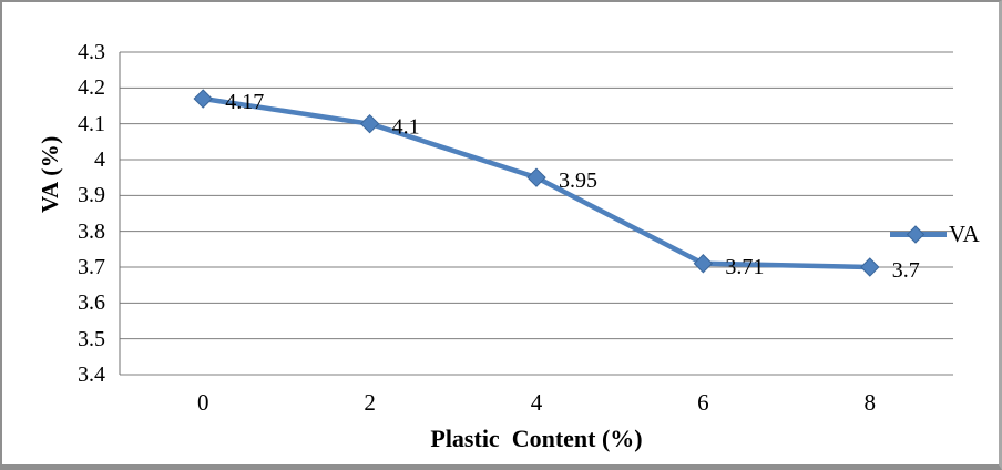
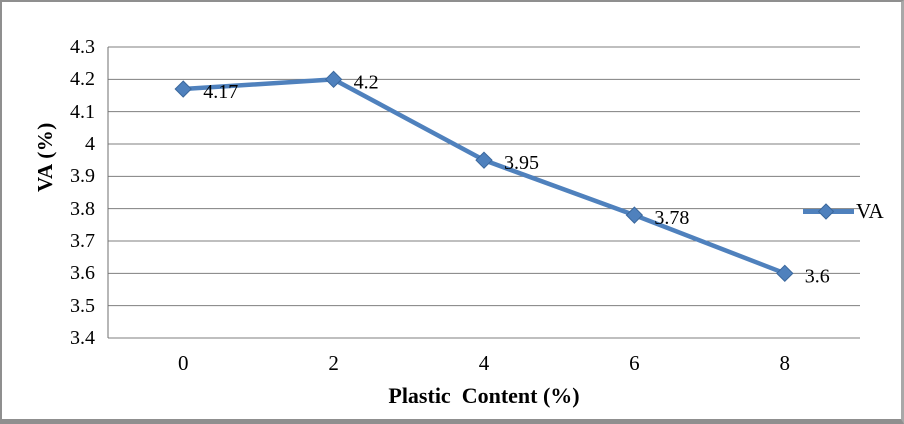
2: 4.1 -> 4.2
6: 3.71 -> 3.78
8: 3.7 -> 3.6
